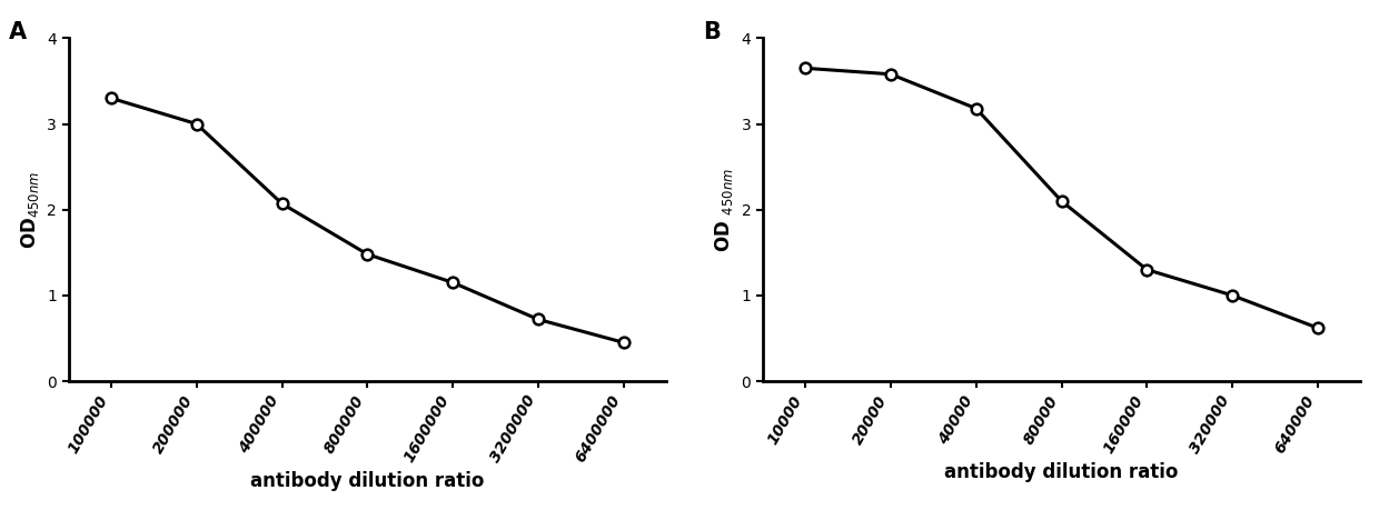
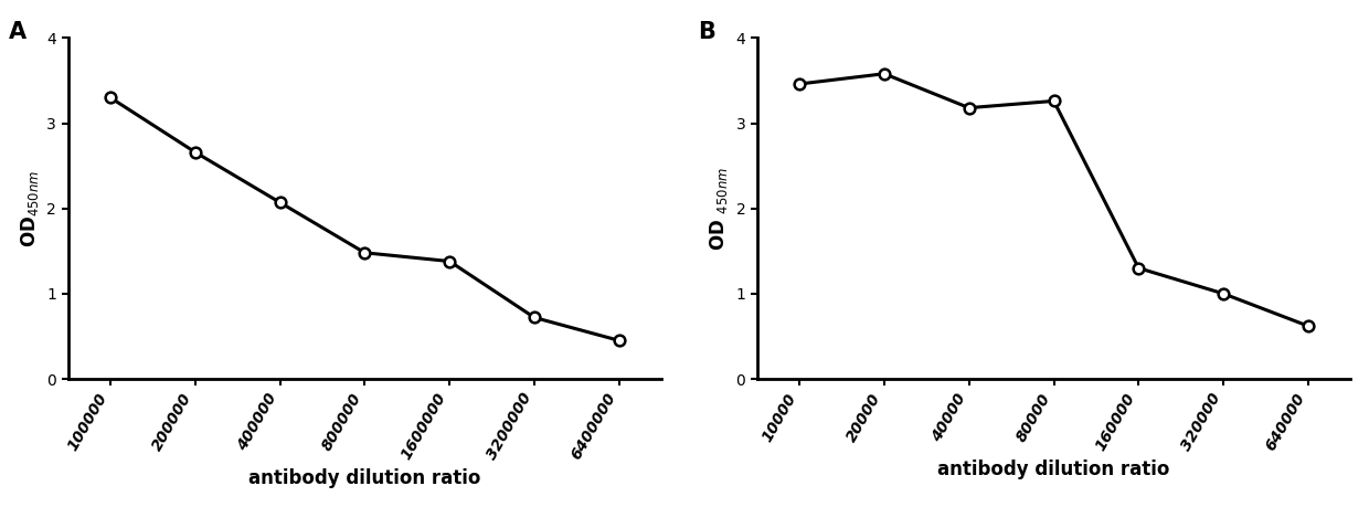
200000: 3.00 -> 2.66
1600000: 1.15 -> 1.38
10000: 3.65 -> 3.46
80000: 2.10 -> 3.26
